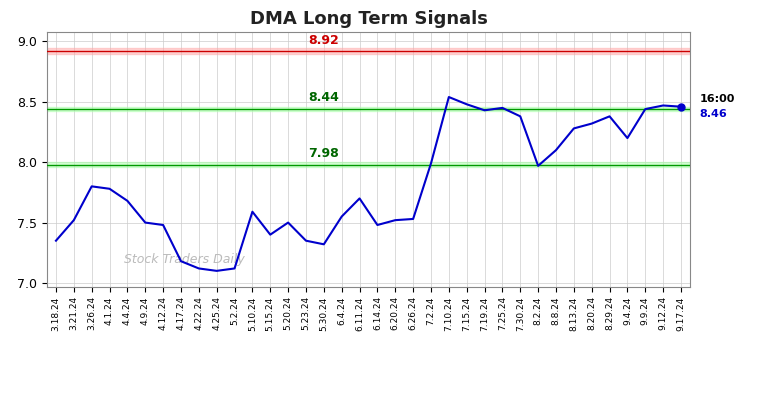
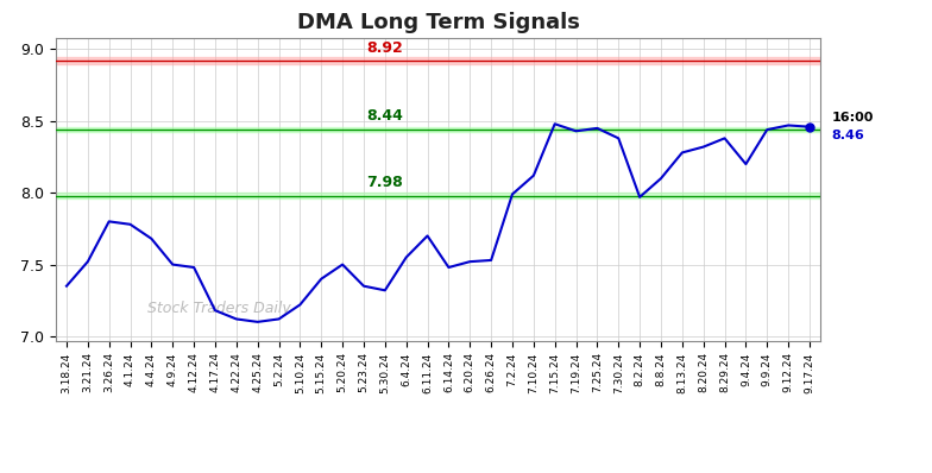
5.10.24: 7.59 -> 7.22
7.10.24: 8.54 -> 8.12
